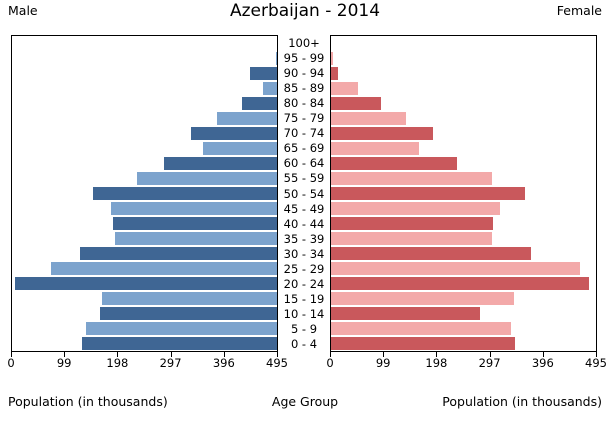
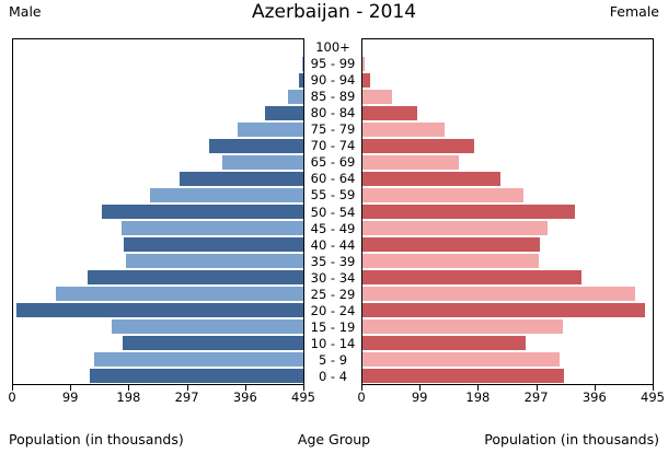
Male/10 - 14: 330 -> 310
Female/55 - 59: 300 -> 280
Male/90 - 94: 50 -> 10
